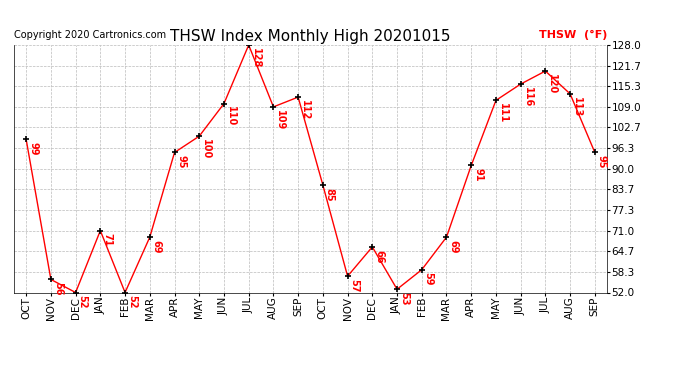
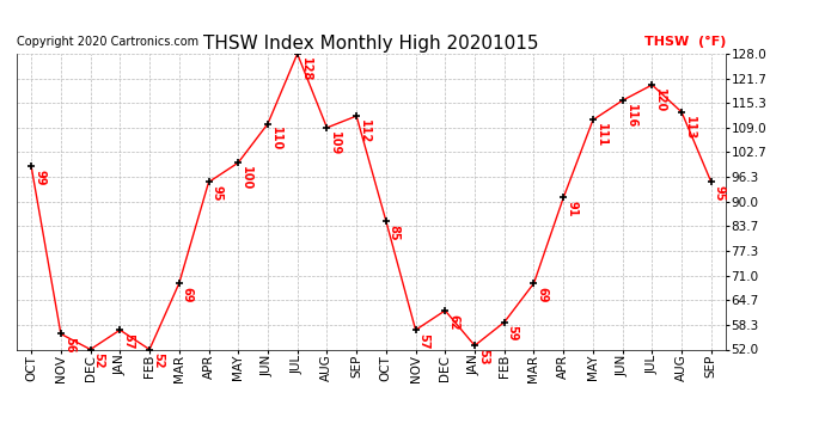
JAN: 71 -> 57
DEC: 66 -> 62
